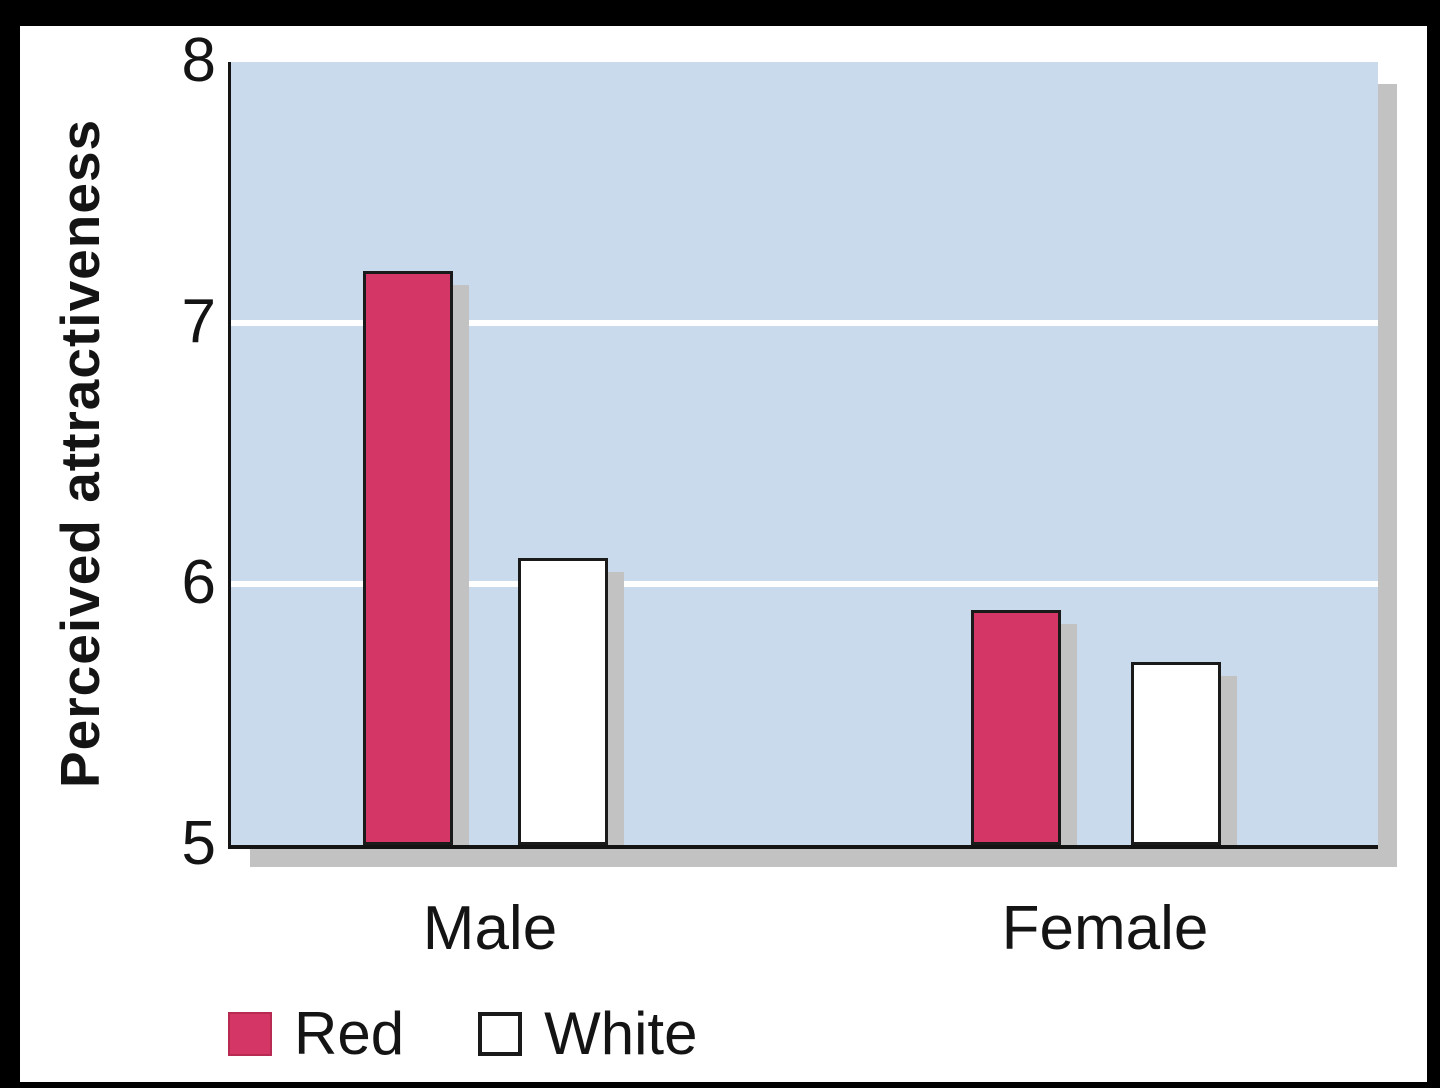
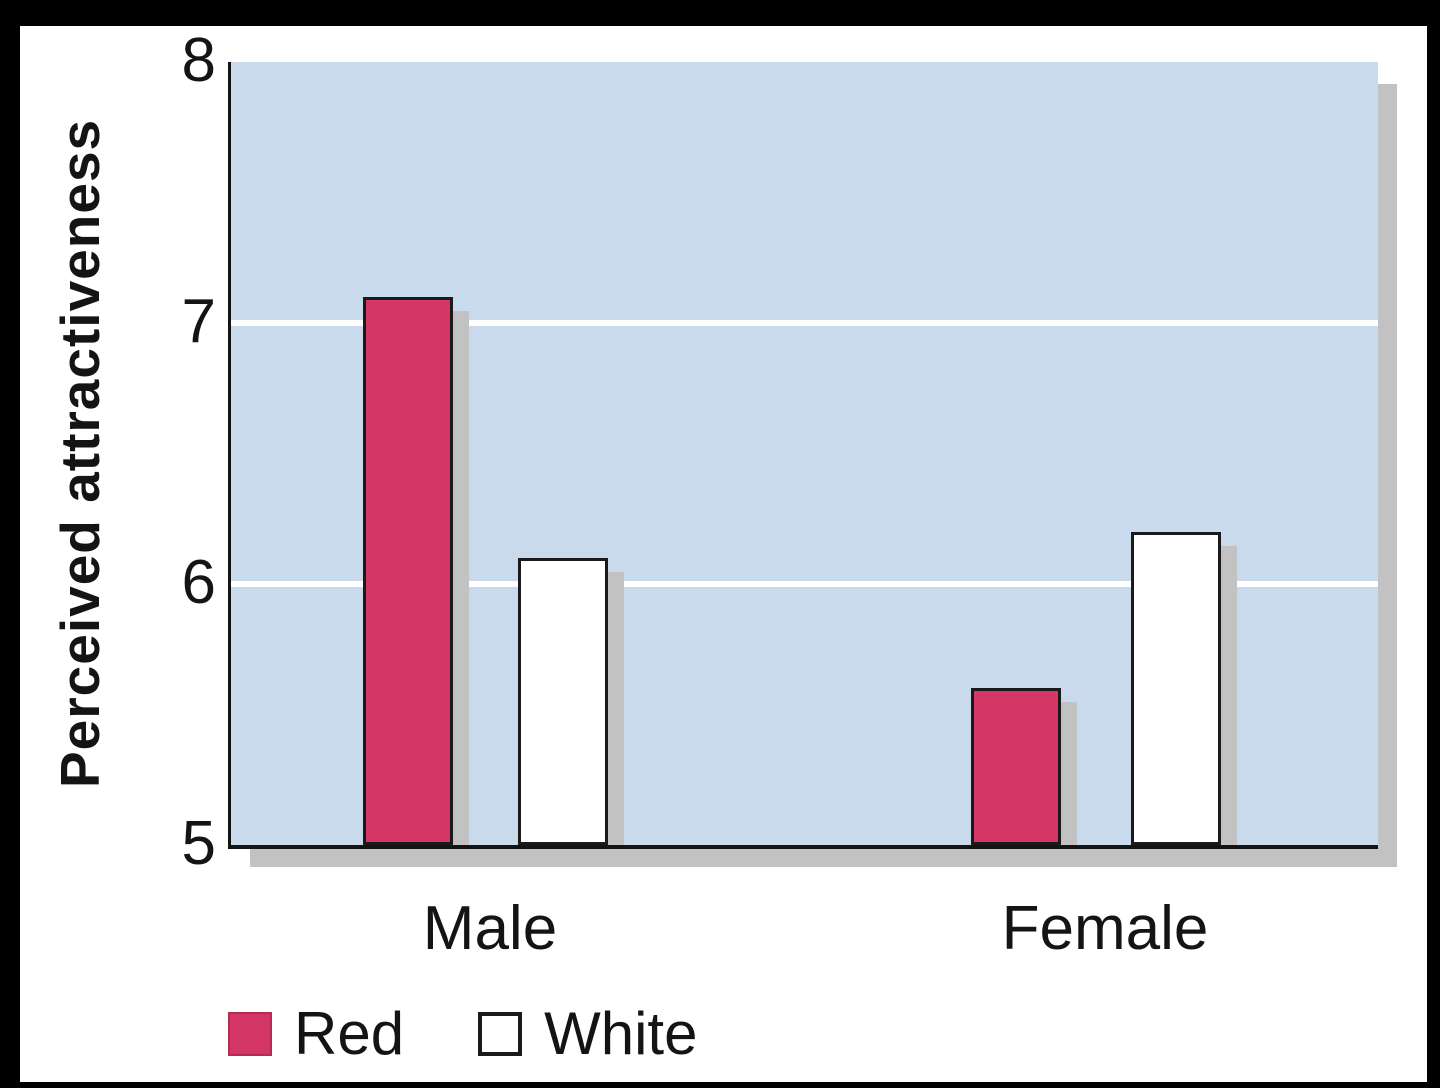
Red/Male: 7.2 -> 7.1
Red/Female: 5.9 -> 5.6
White/Female: 5.7 -> 6.2
